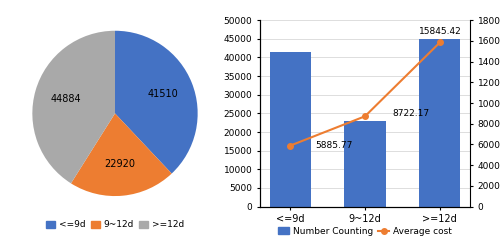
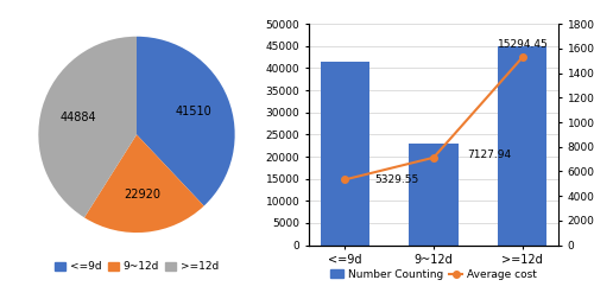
Average cost/<=9d: 5885.77 -> 5329.55
Average cost/9~12d: 8722.17 -> 7127.94
Average cost/>=12d: 15845.42 -> 15294.45
